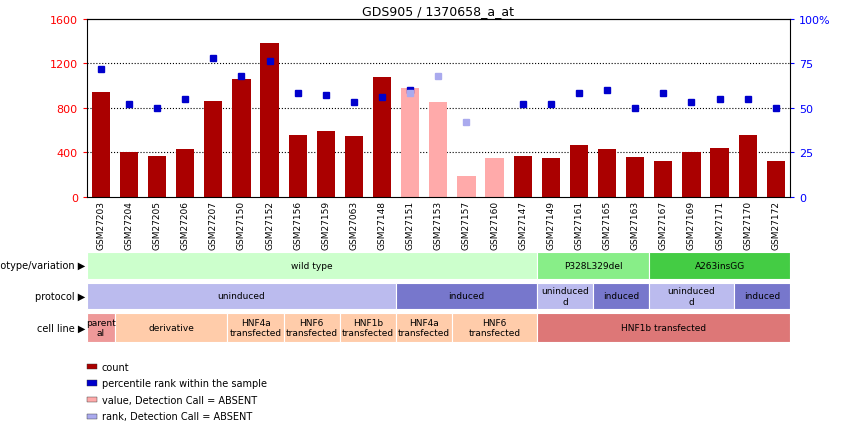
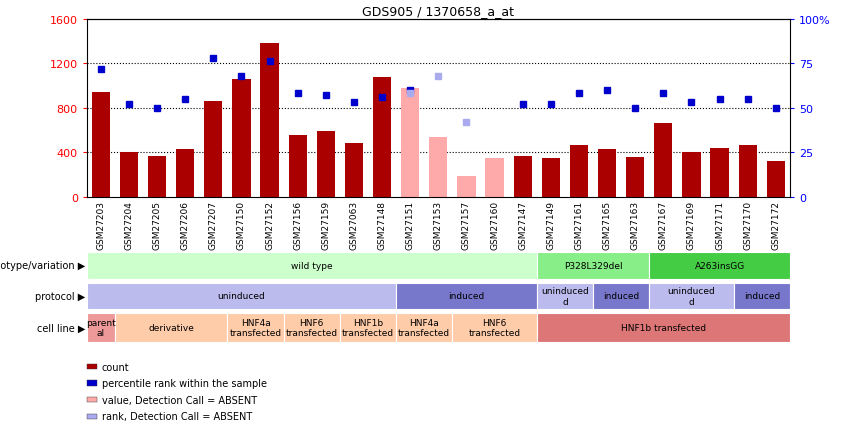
GSM27063: 550 -> 480
GSM27153: 850 -> 540
GSM27167: 320 -> 660
GSM27170: 560 -> 470
